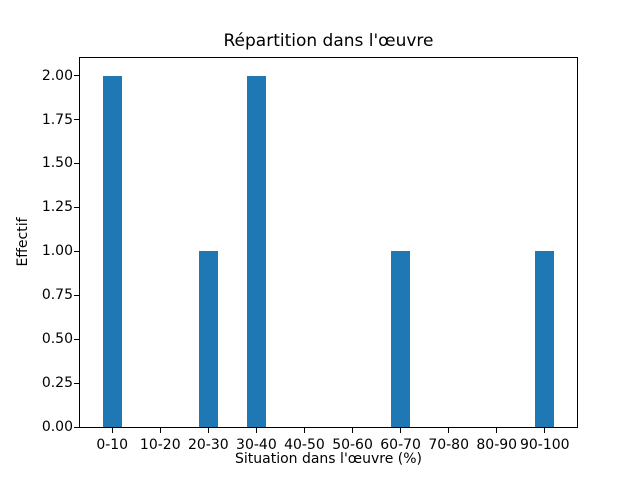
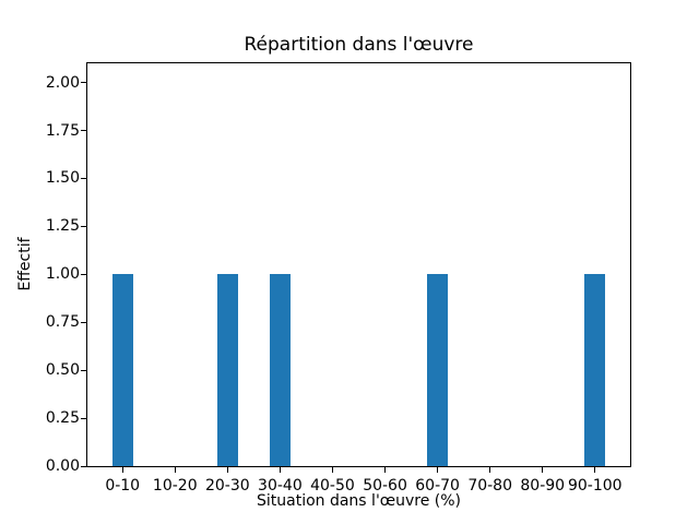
0-10: 2 -> 1
30-40: 2 -> 1
